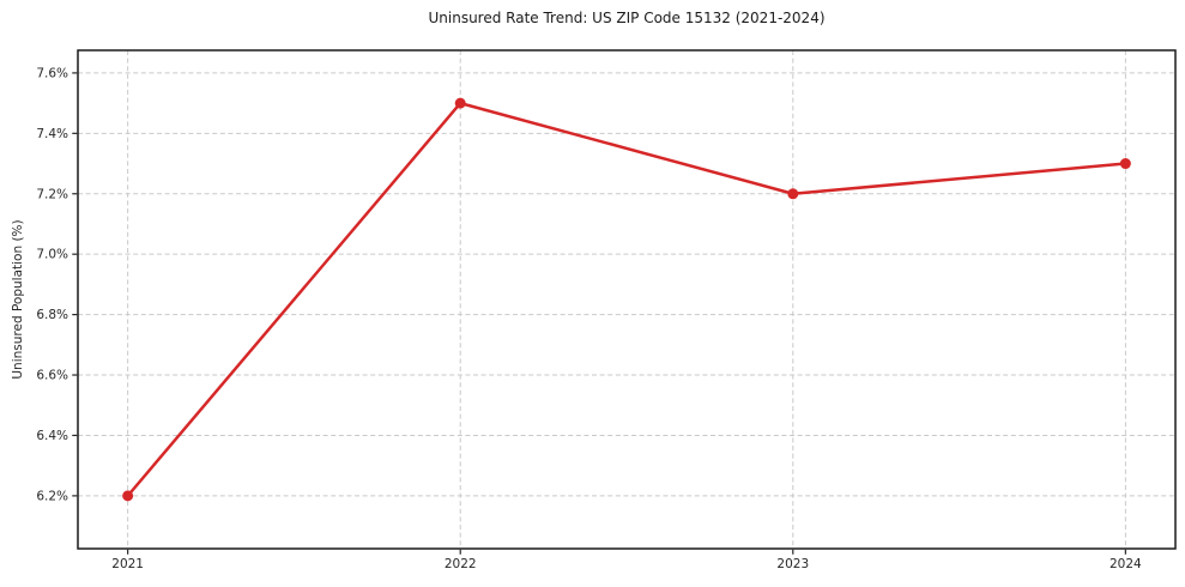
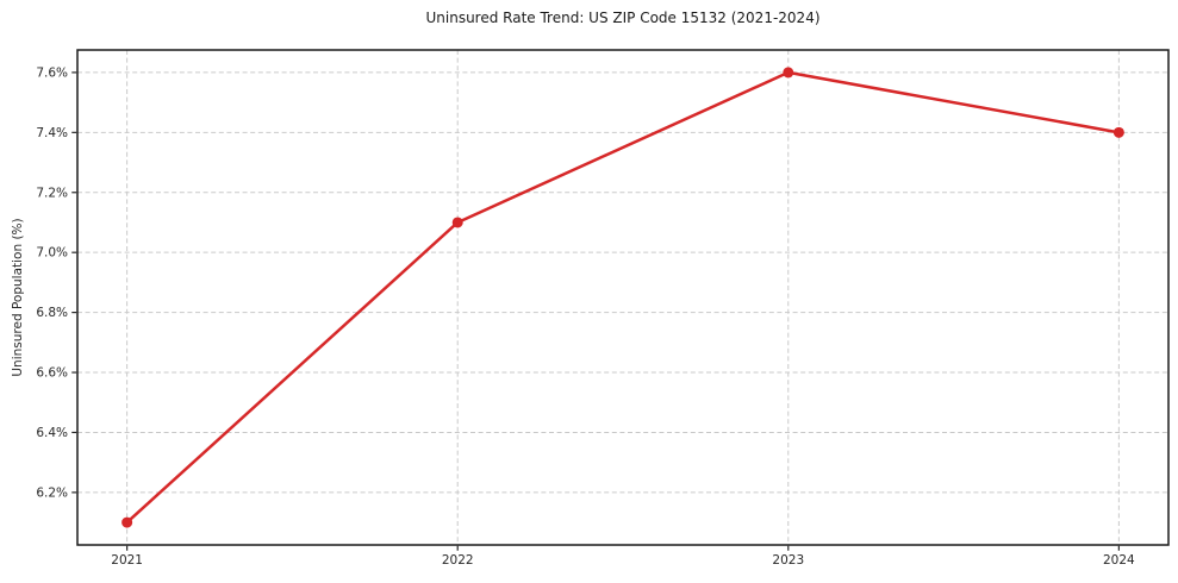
2021: 6.2% -> 6.1%
2022: 7.5% -> 7.1%
2023: 7.2% -> 7.6%
2024: 7.3% -> 7.4%
